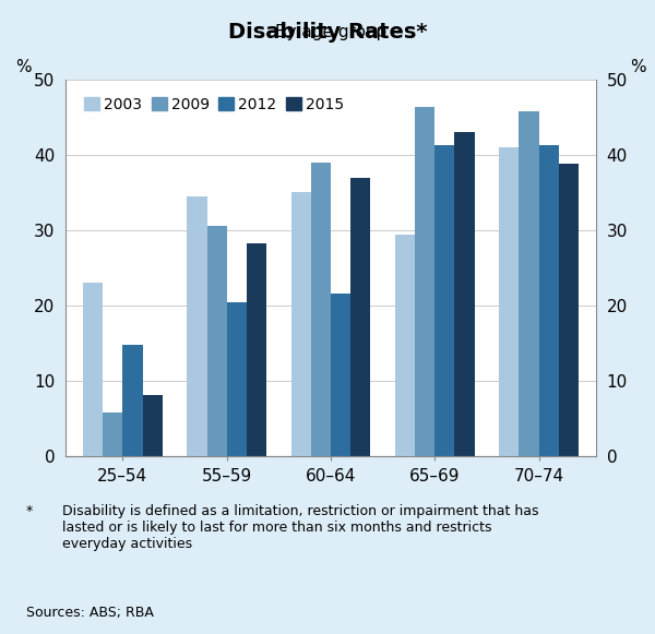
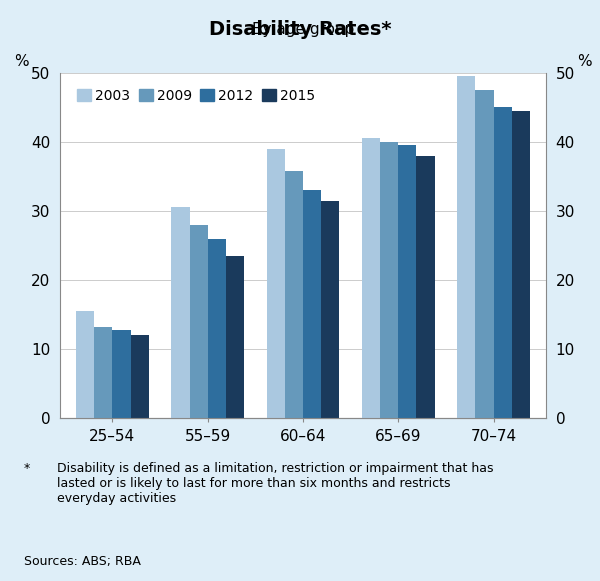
2003/25–54: 23.0 -> 15.5
2009/25–54: 5.8 -> 13.2
2012/25–54: 14.8 -> 12.8
2015/25–54: 8.2 -> 12.0
2003/55–59: 34.4 -> 30.5
2009/55–59: 30.6 -> 28.0
2012/55–59: 20.4 -> 26.0
2015/55–59: 28.2 -> 23.5
2003/60–64: 35.0 -> 39.0
2009/60–64: 39.0 -> 35.8
2012/60–64: 21.6 -> 33.0
2015/60–64: 37.0 -> 31.5
2003/65–69: 29.4 -> 40.5
2009/65–69: 46.4 -> 40.0
2012/65–69: 41.2 -> 39.5
2015/65–69: 43.0 -> 38.0
2003/70–74: 41.0 -> 49.5
2009/70–74: 45.8 -> 47.5
2012/70–74: 41.2 -> 45.0
2015/70–74: 38.8 -> 44.5
